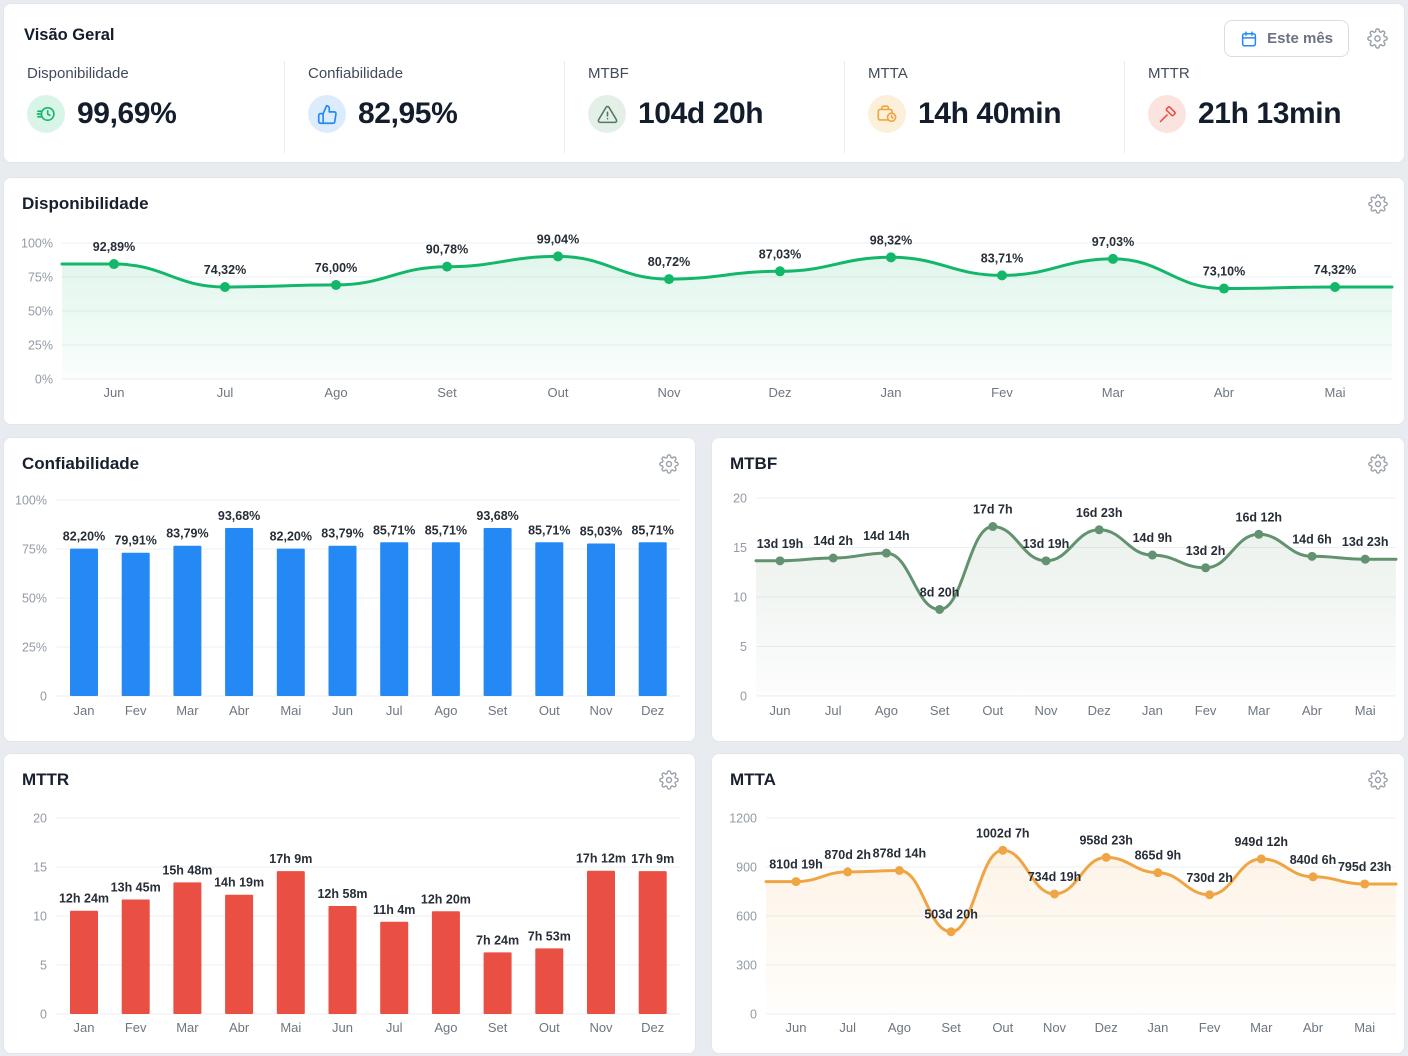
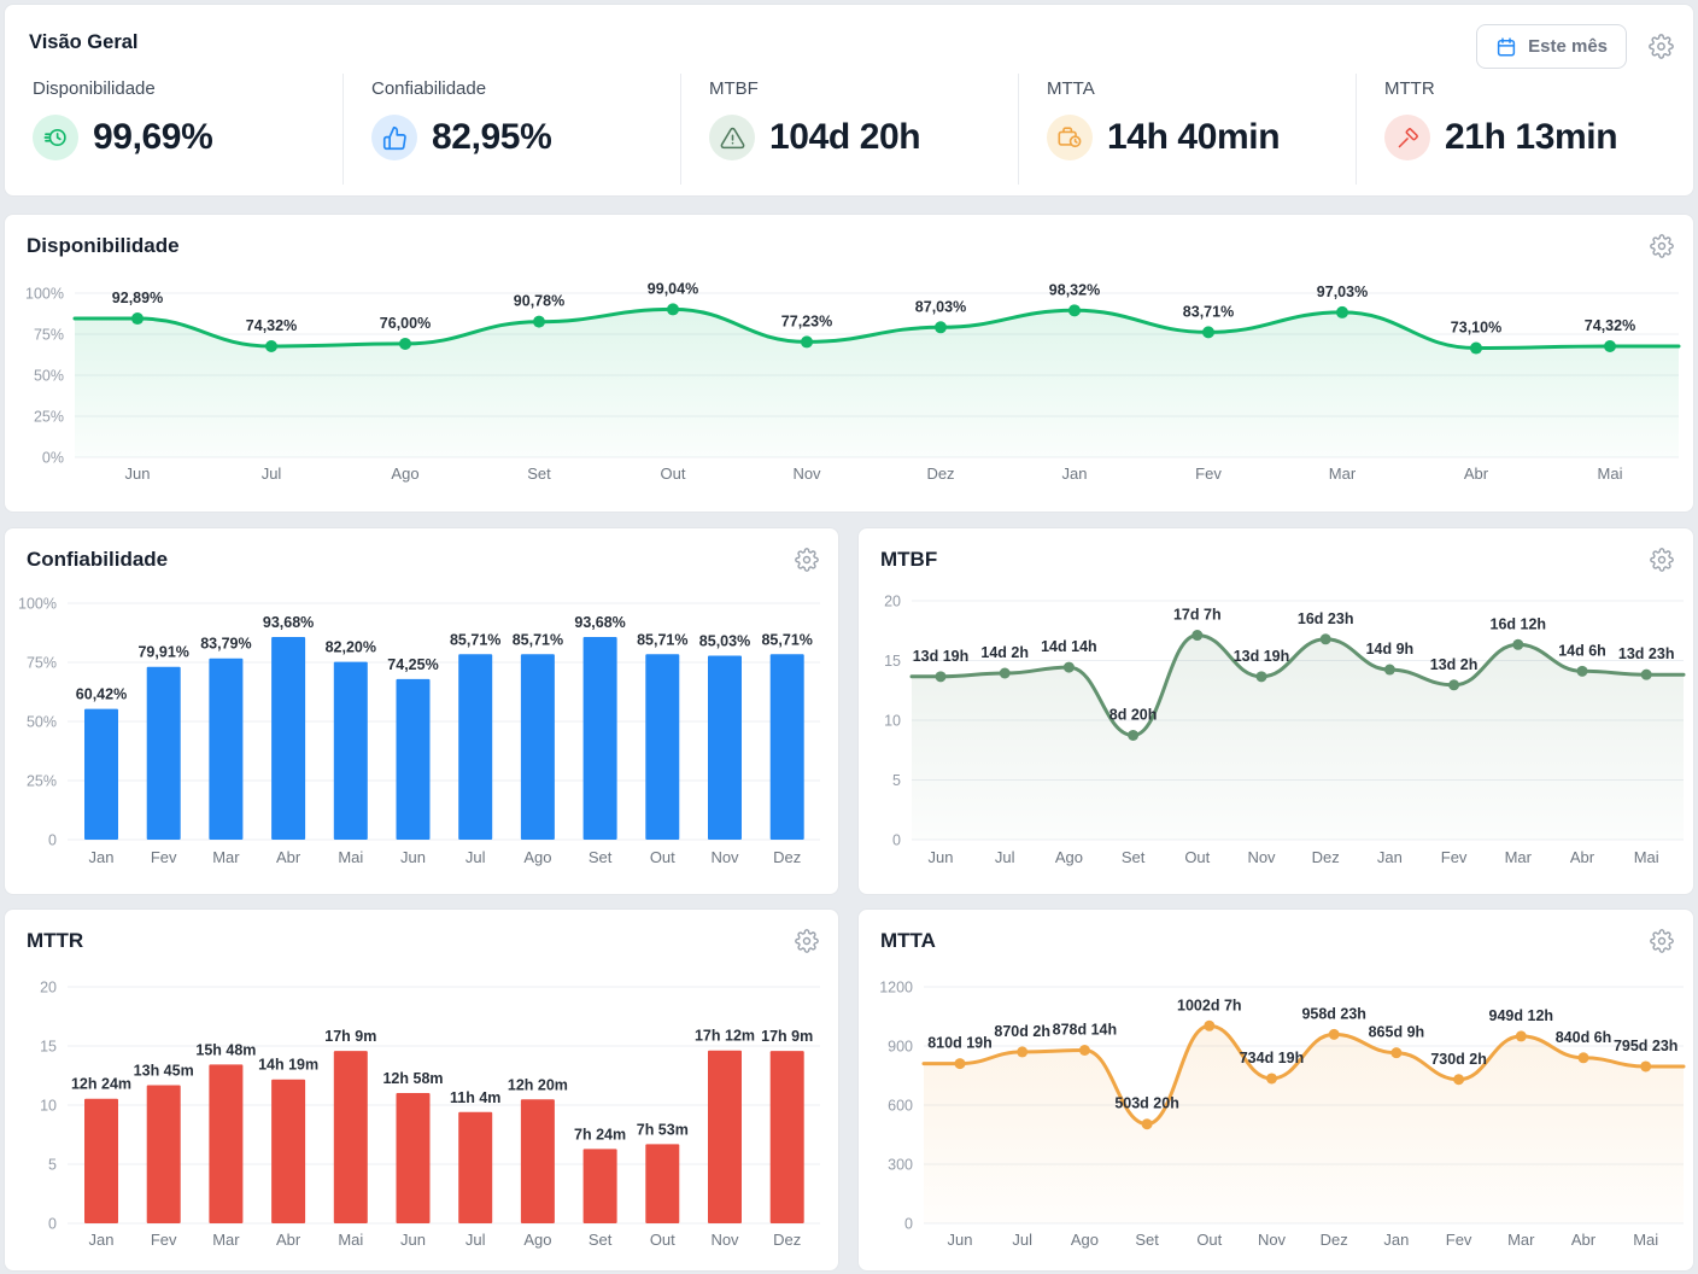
Disponibilidade/Nov: 80,72% -> 77,23%
Confiabilidade/Jan: 82,20% -> 60,42%
Confiabilidade/Jun: 83,79% -> 74,25%
